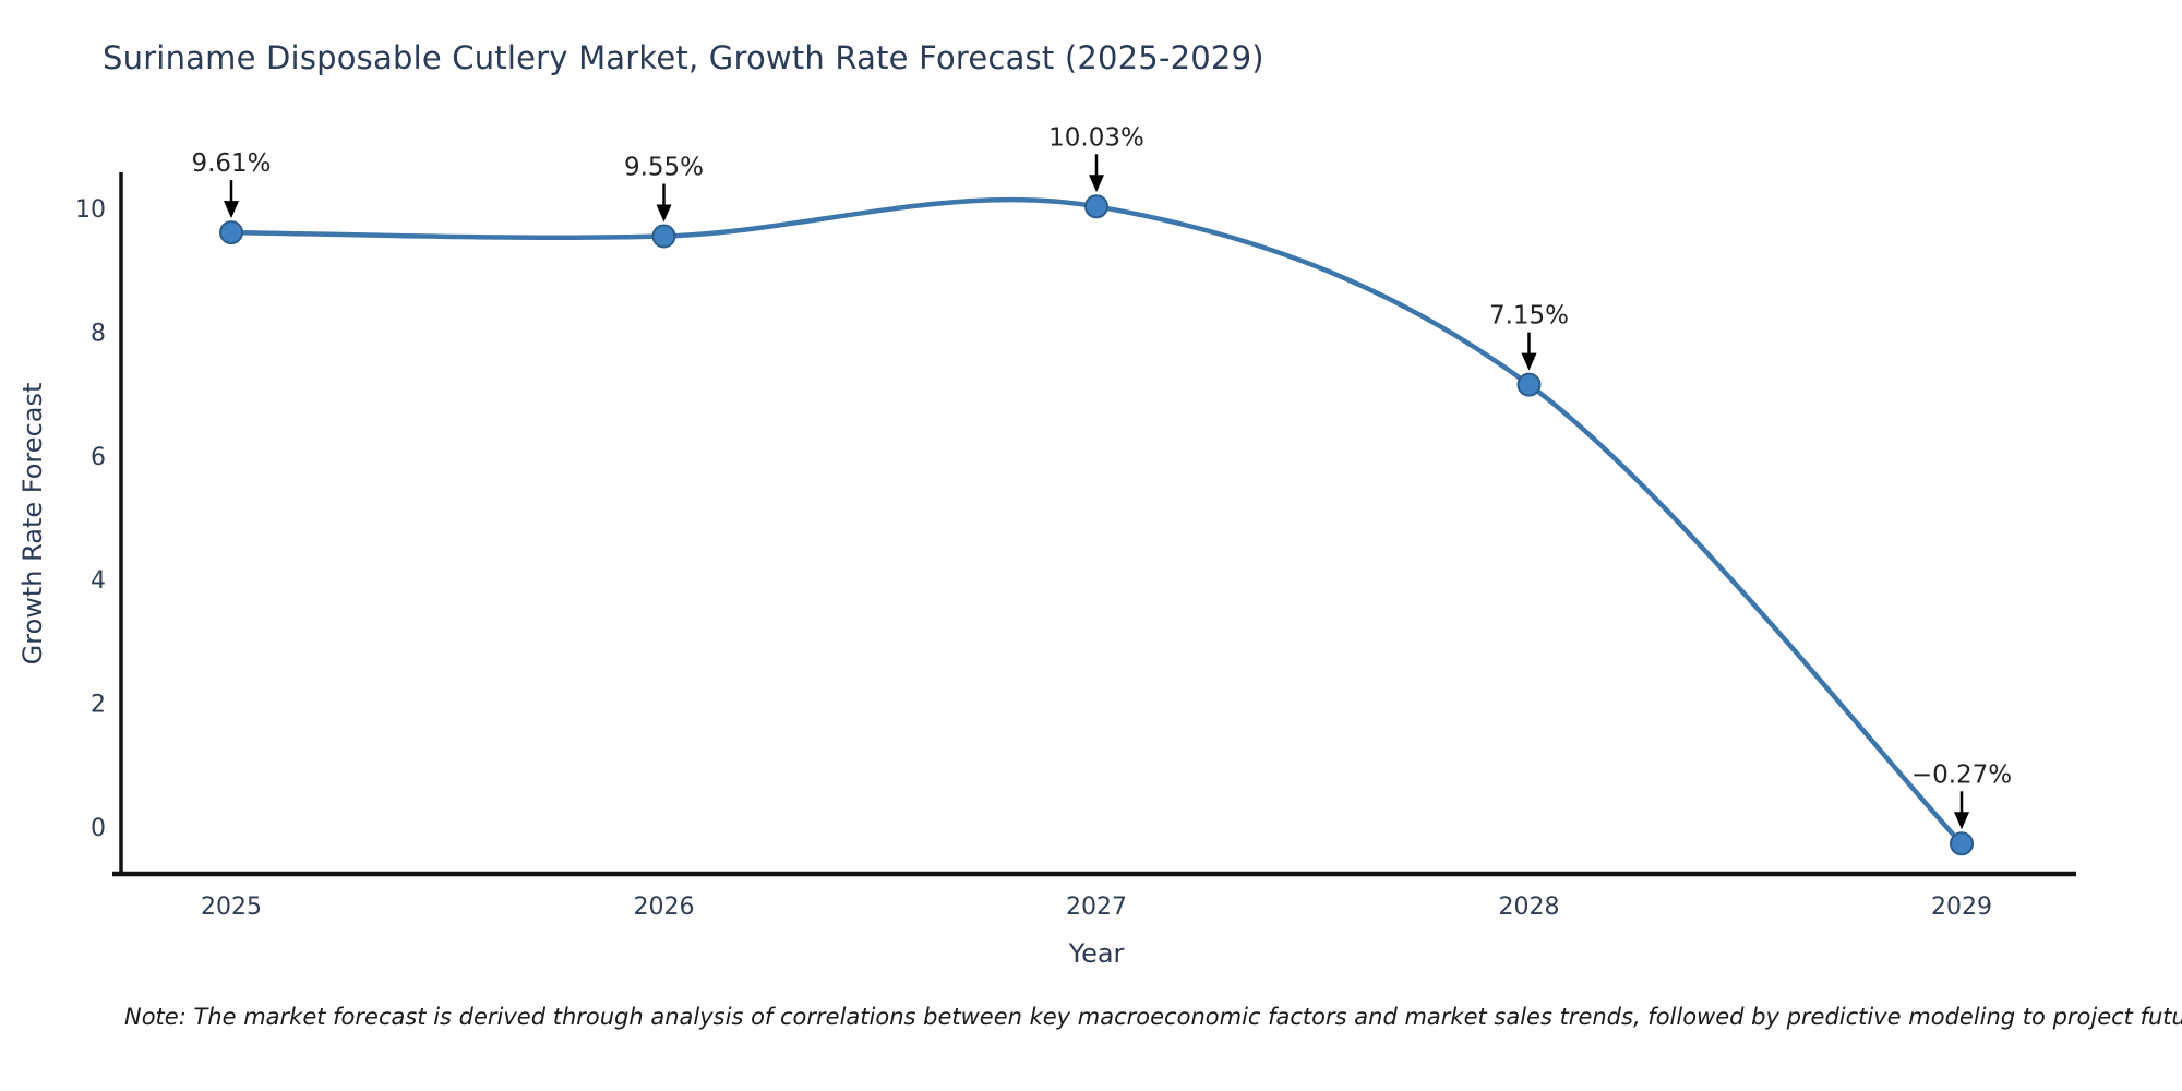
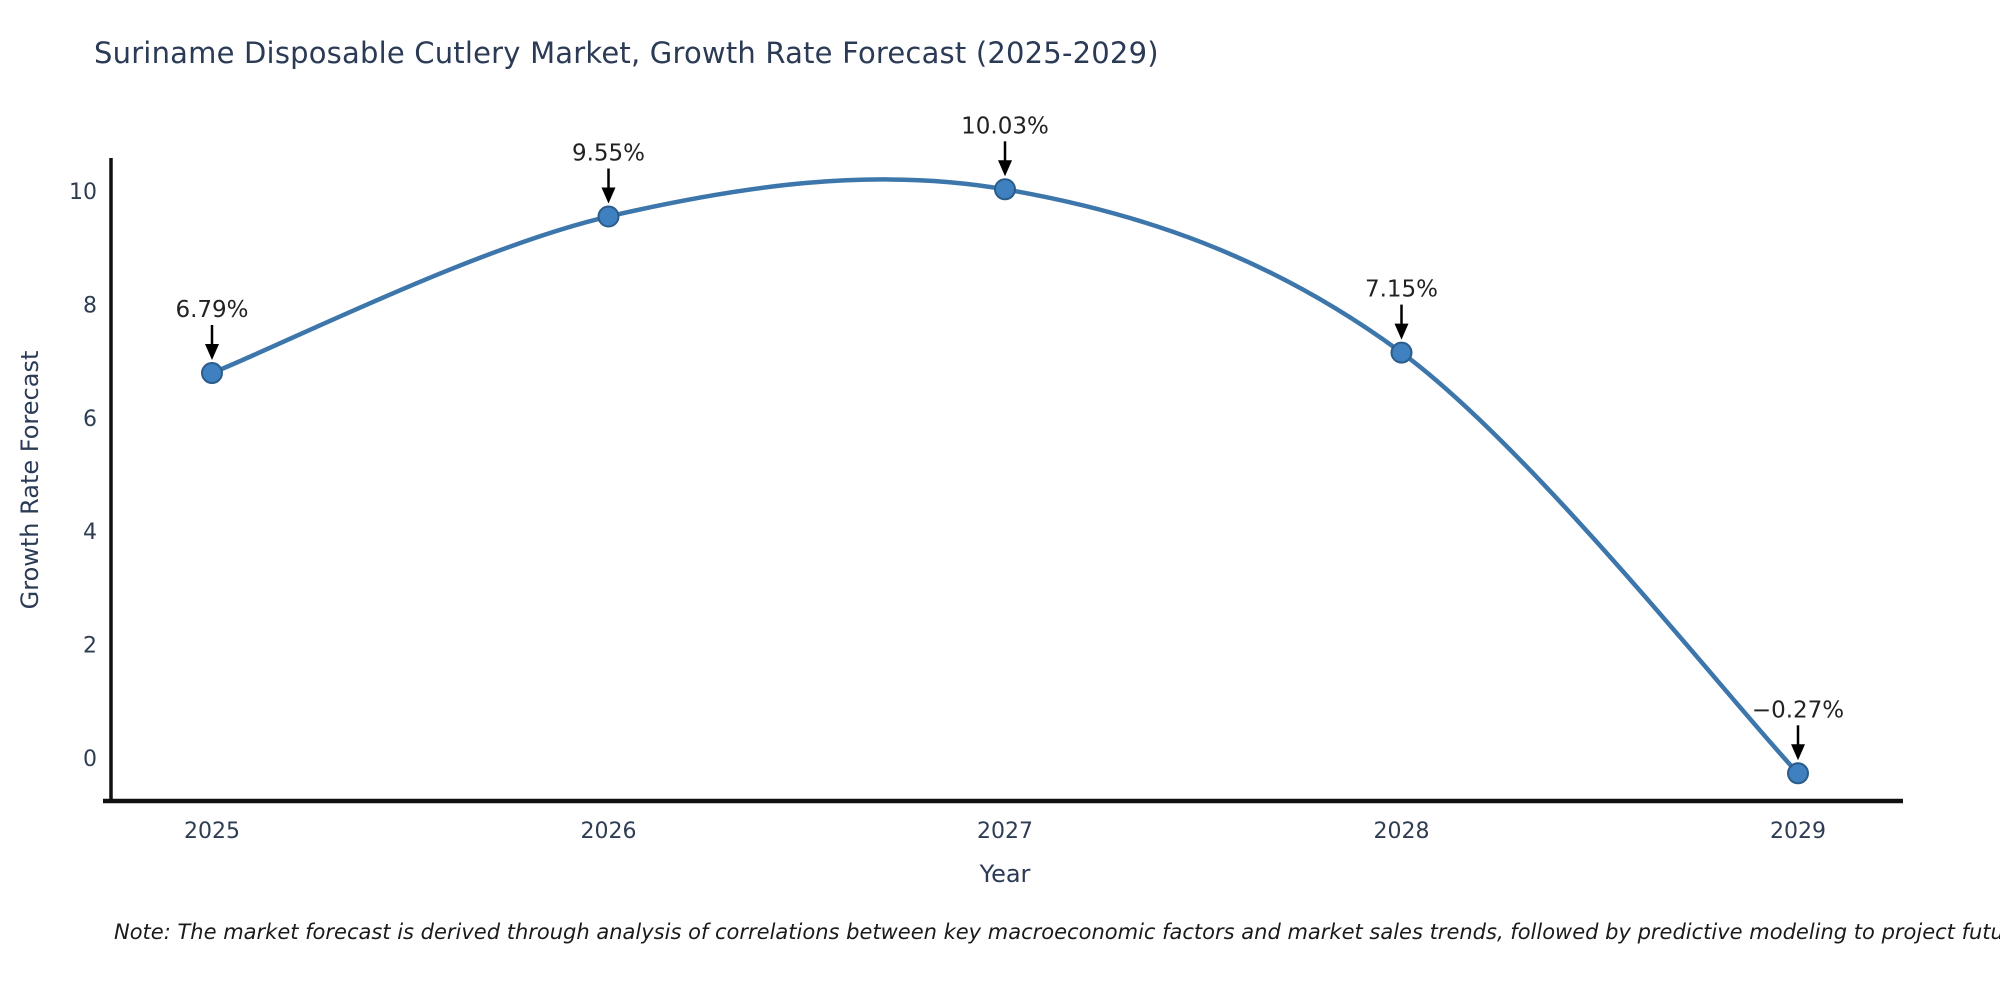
2025: 9.61% -> 6.79%
